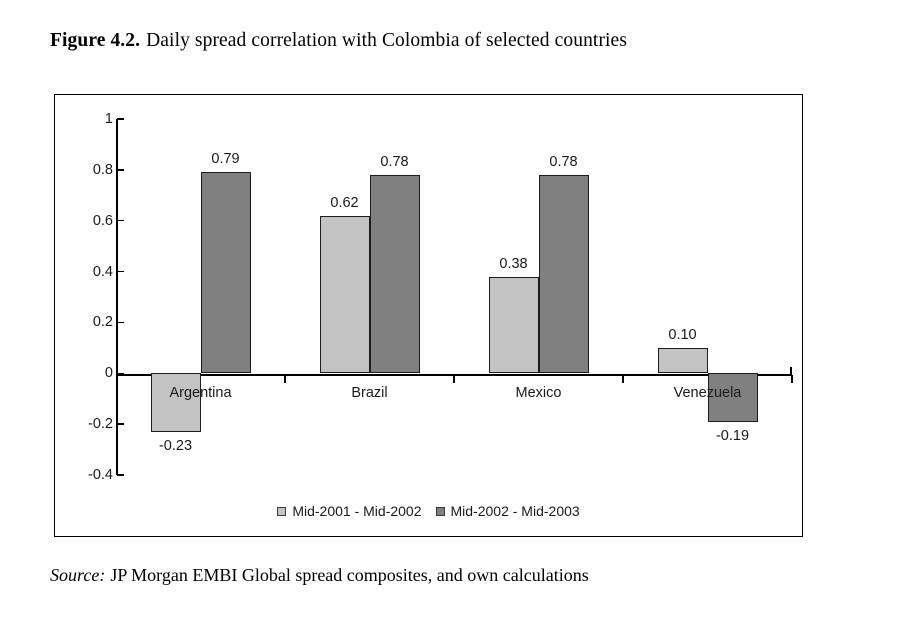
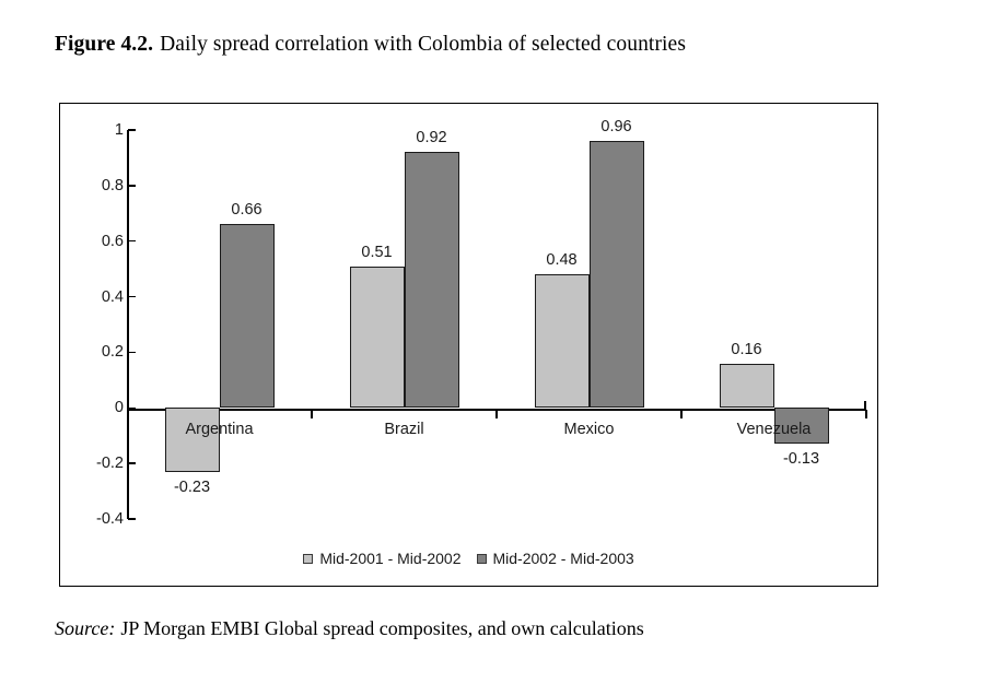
Mid-2002 - Mid-2003/Argentina: 0.79 -> 0.66
Mid-2001 - Mid-2002/Brazil: 0.62 -> 0.51
Mid-2002 - Mid-2003/Brazil: 0.78 -> 0.92
Mid-2001 - Mid-2002/Mexico: 0.38 -> 0.48
Mid-2002 - Mid-2003/Mexico: 0.78 -> 0.96
Mid-2001 - Mid-2002/Venezuela: 0.10 -> 0.16
Mid-2002 - Mid-2003/Venezuela: -0.19 -> -0.13
